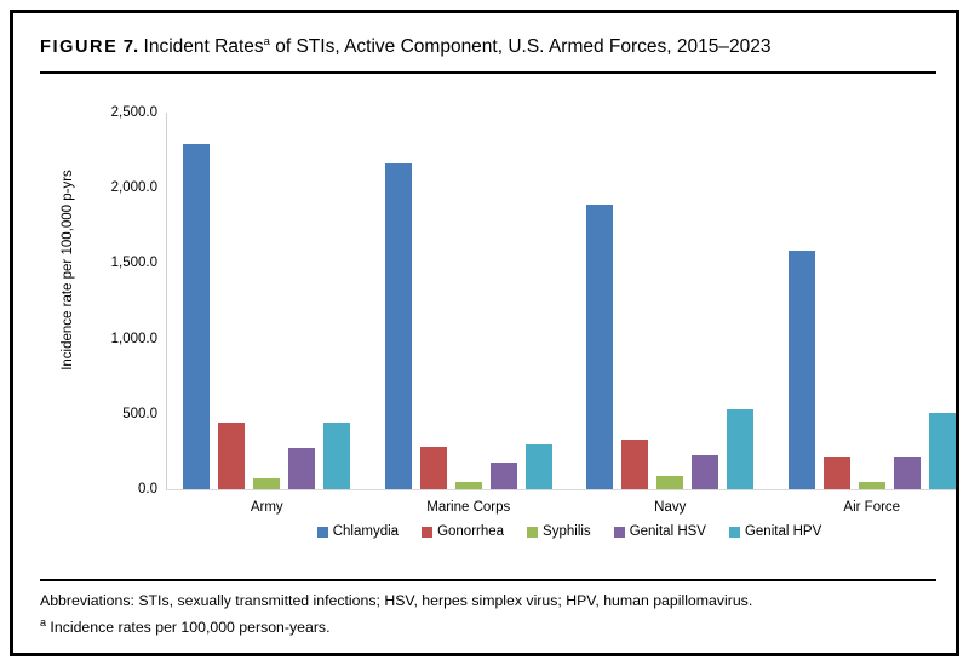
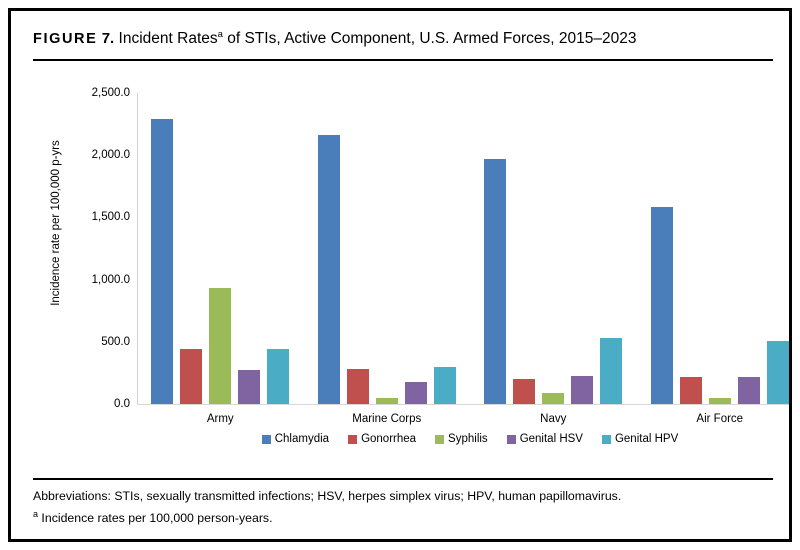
Syphilis/Army: 70 -> 930
Chlamydia/Navy: 1890 -> 1970
Gonorrhea/Navy: 330 -> 200
